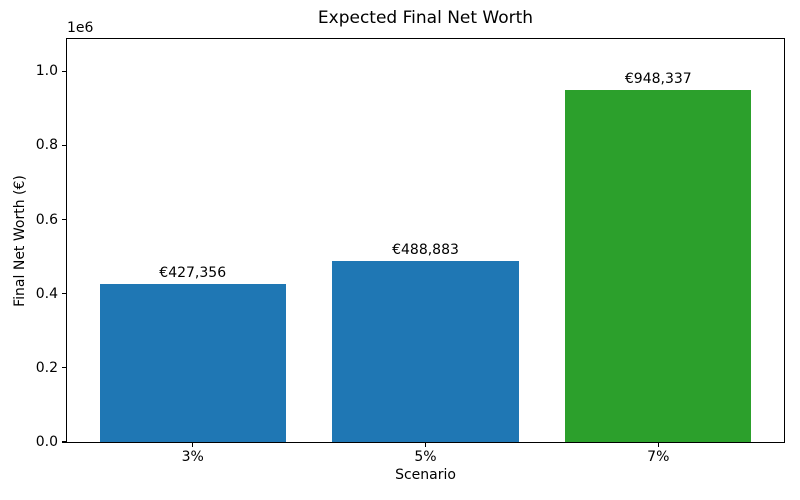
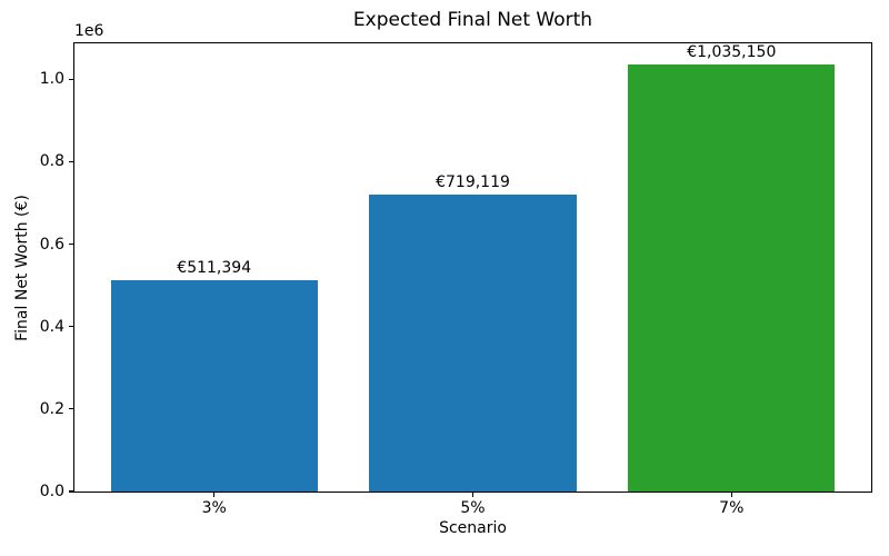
3%: €427,356 -> €511,394
5%: €488,883 -> €719,119
7%: €948,337 -> €1,035,150
